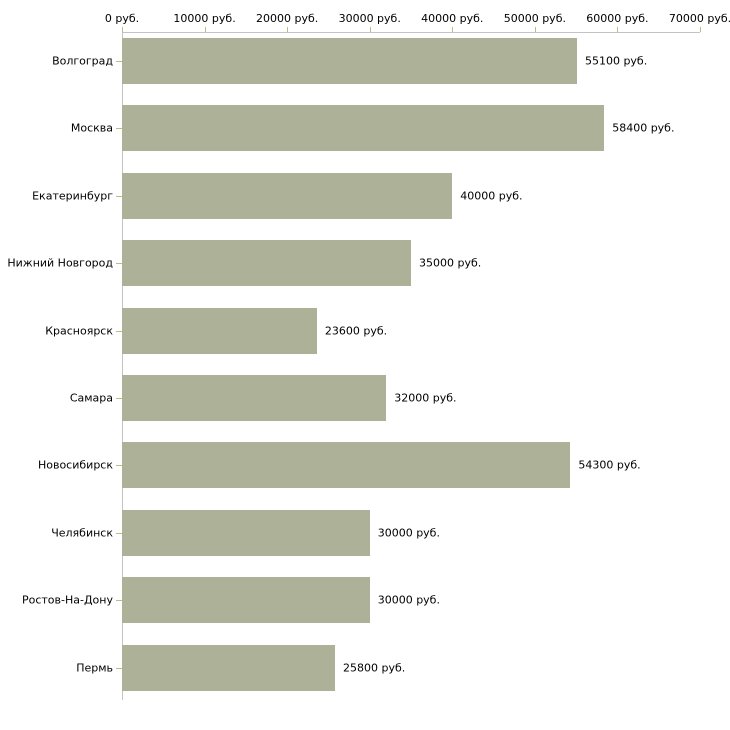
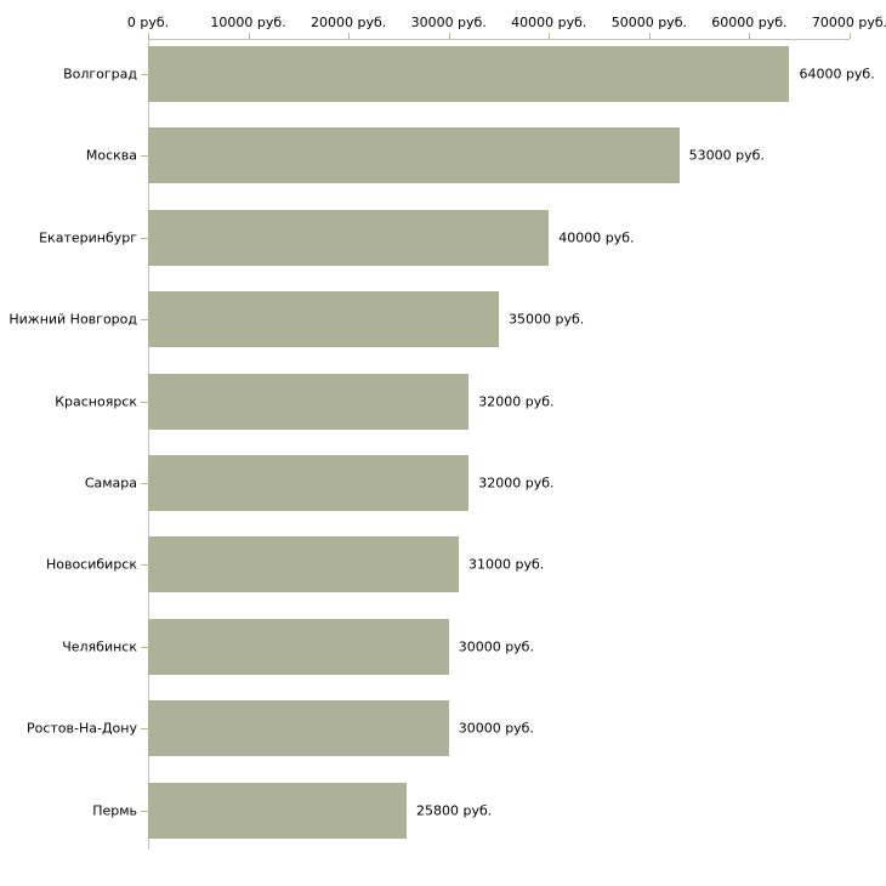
Волгоград: 55100 -> 64000
Москва: 58400 -> 53000
Красноярск: 23600 -> 32000
Новосибирск: 54300 -> 31000
